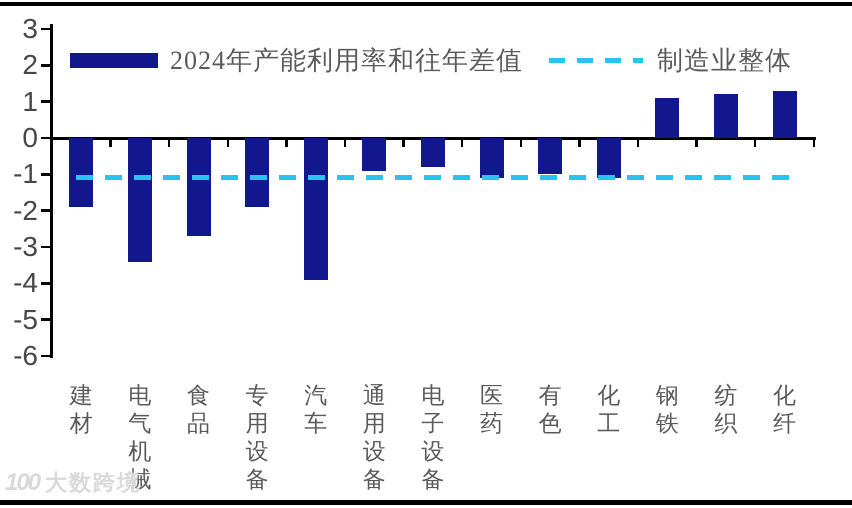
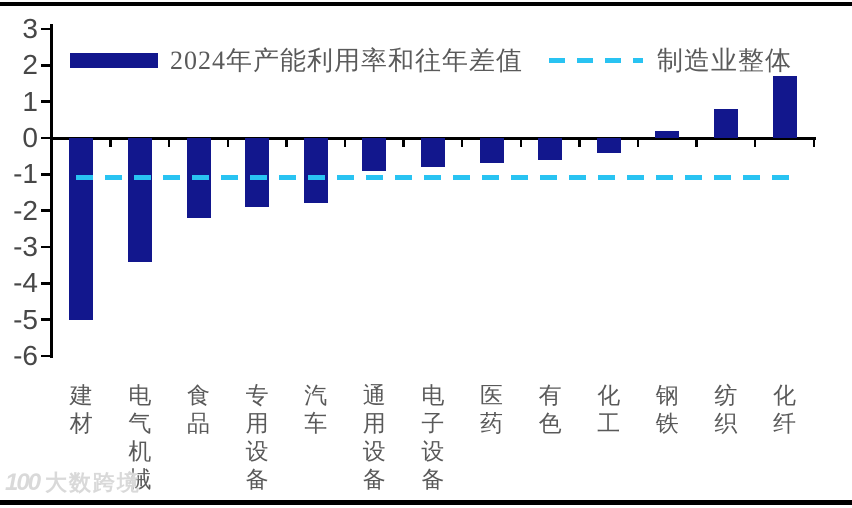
建材: -1.9 -> -5.0
食品: -2.7 -> -2.2
汽车: -3.9 -> -1.8
医药: -1.1 -> -0.7
有色: -1.0 -> -0.6
化工: -1.1 -> -0.4
钢铁: 1.1 -> 0.2
纺织: 1.2 -> 0.8
化纤: 1.3 -> 1.7
